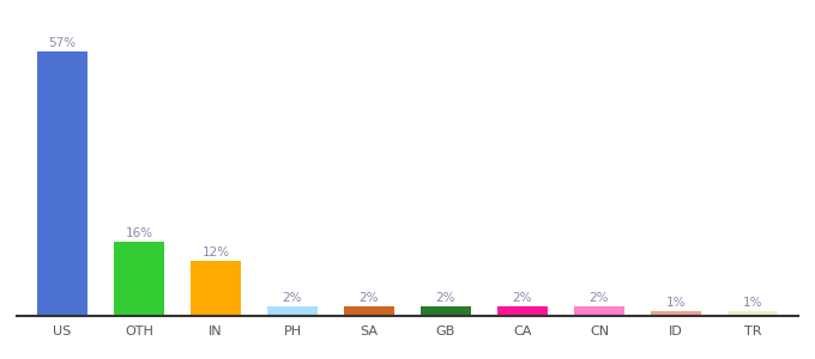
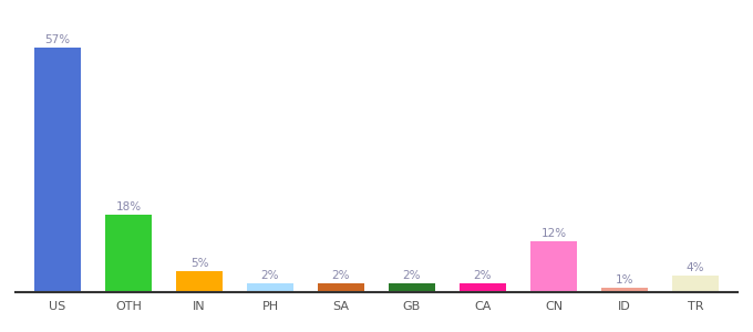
OTH: 16% -> 18%
IN: 12% -> 5%
CN: 2% -> 12%
TR: 1% -> 4%
